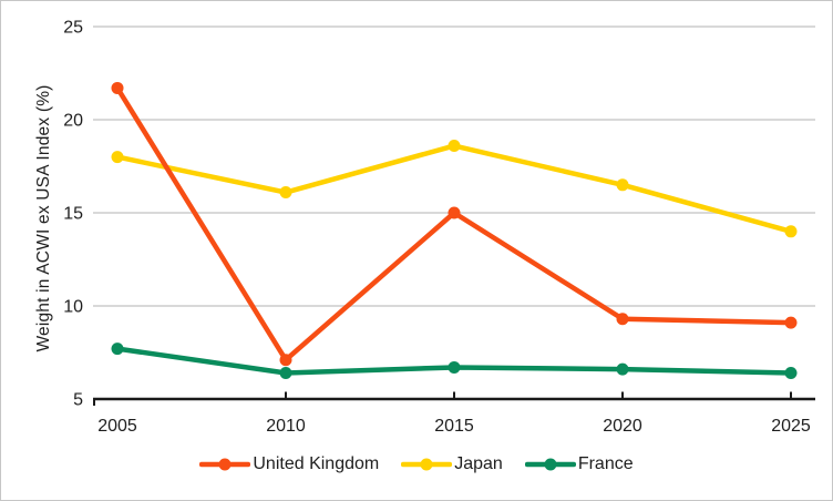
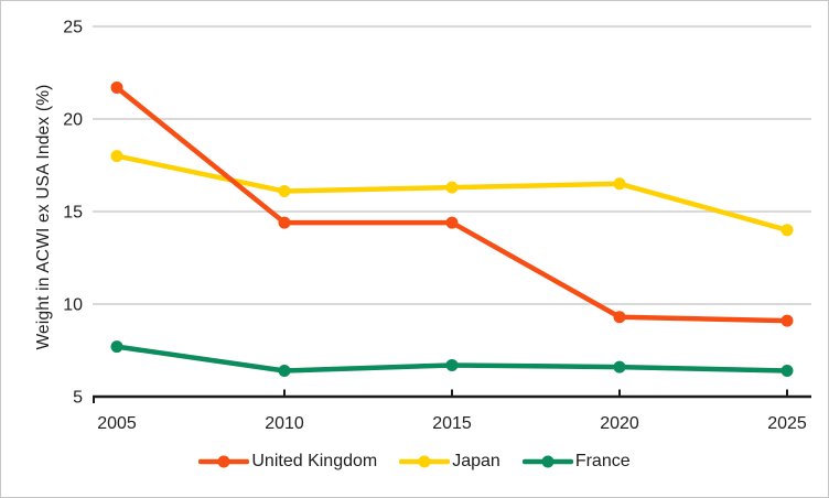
United Kingdom/2010: 7.1 -> 14.4
United Kingdom/2015: 15.0 -> 14.4
Japan/2015: 18.6 -> 16.3
